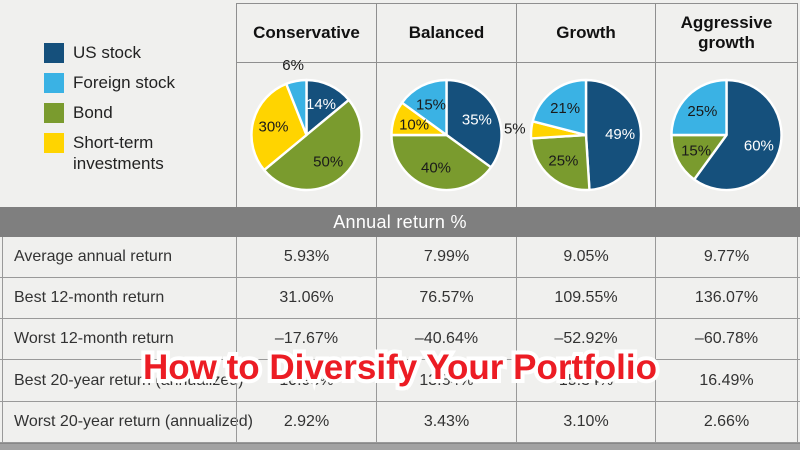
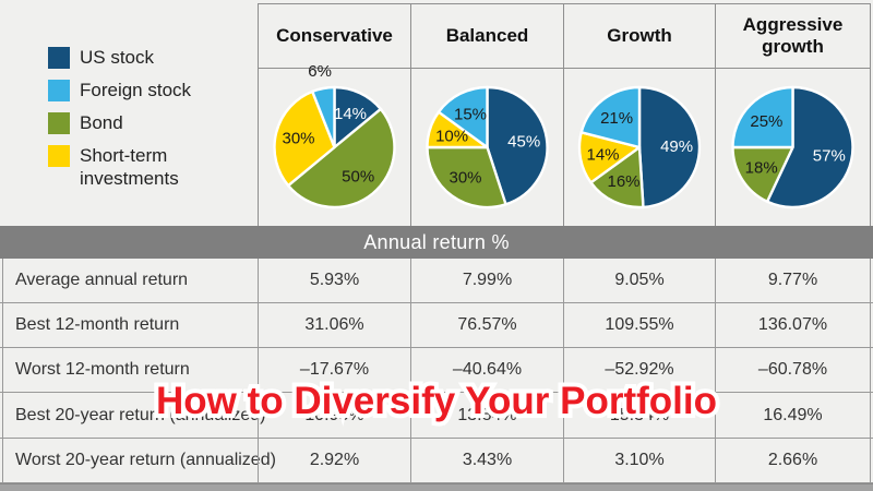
Balanced/US stock: 35% -> 45%
Balanced/Bond: 40% -> 30%
Growth/Bond: 25% -> 16%
Growth/Short-term investments: 5% -> 14%
Aggressive growth/US stock: 60% -> 57%
Aggressive growth/Bond: 15% -> 18%
